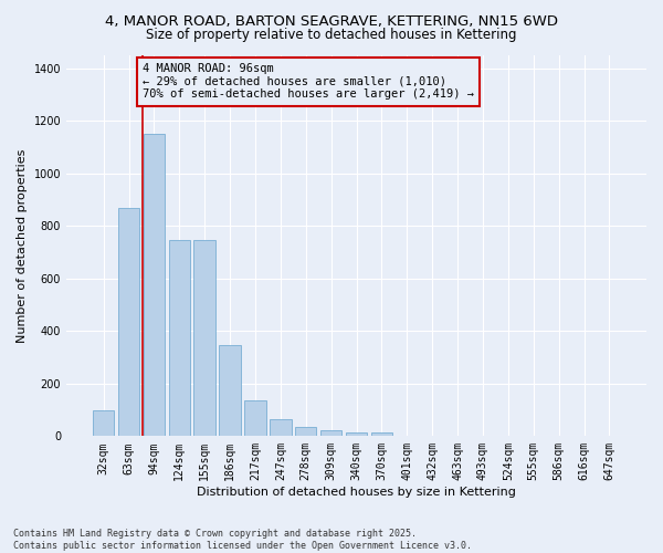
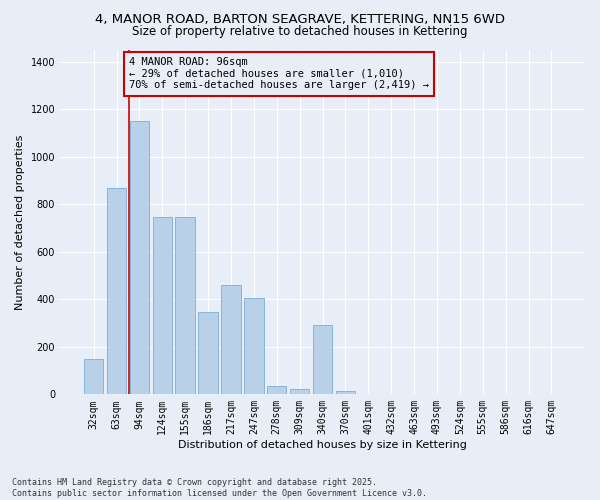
32sqm: 100 -> 150
217sqm: 135 -> 460
247sqm: 63 -> 405
340sqm: 14 -> 290
